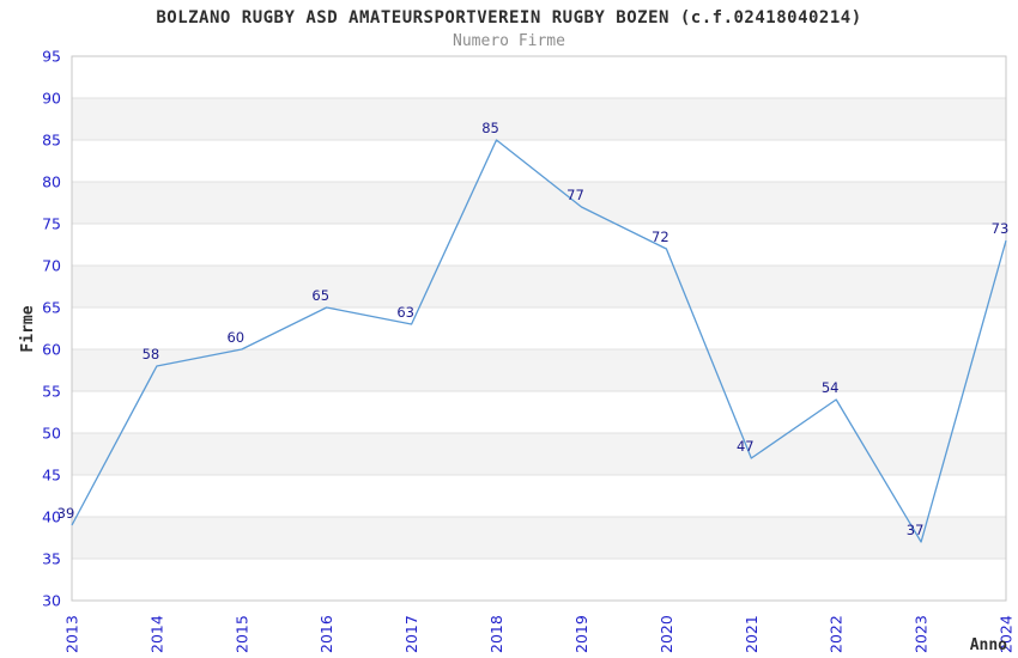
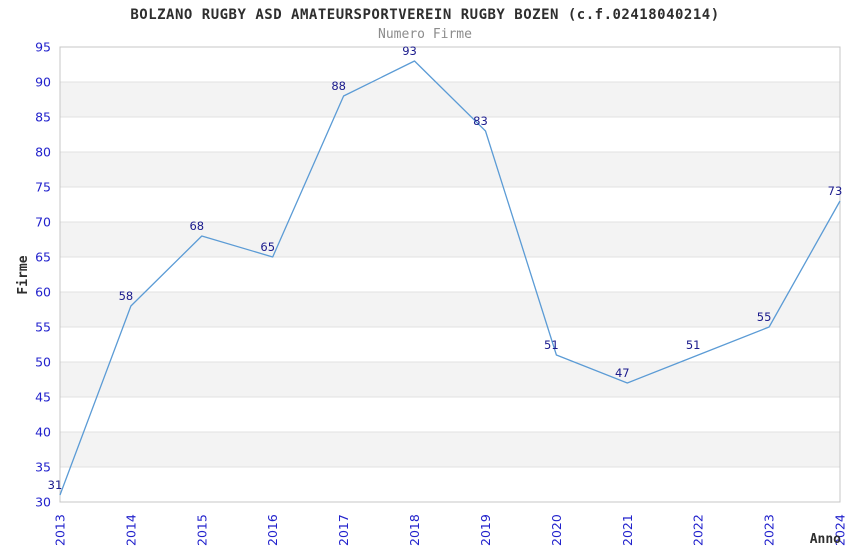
2013: 39 -> 31
2015: 60 -> 68
2017: 63 -> 88
2018: 85 -> 93
2019: 77 -> 83
2020: 72 -> 51
2022: 54 -> 51
2023: 37 -> 55
